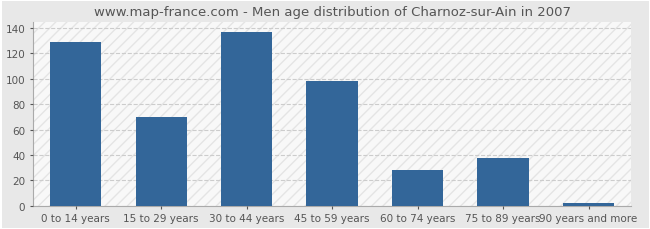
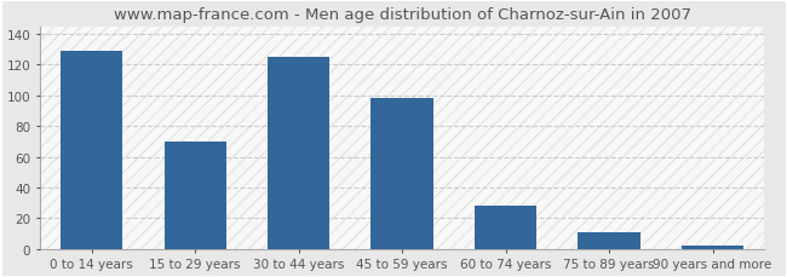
30 to 44 years: 137 -> 125
75 to 89 years: 38 -> 11
